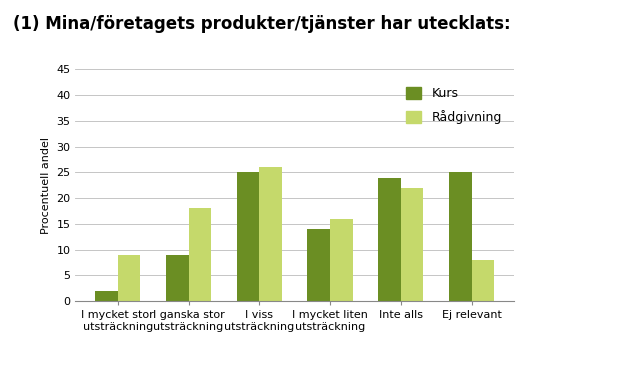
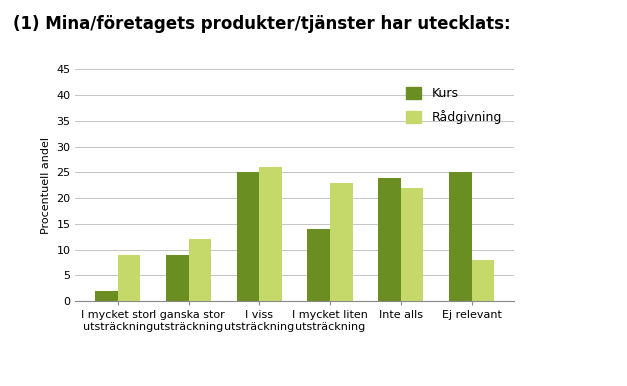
Rådgivning/I ganska stor utsträckning: 18 -> 12
Rådgivning/I mycket liten utsträckning: 16 -> 23
